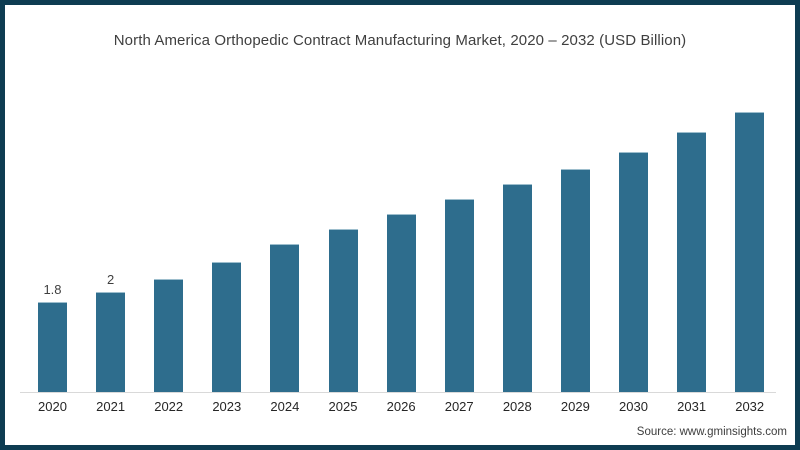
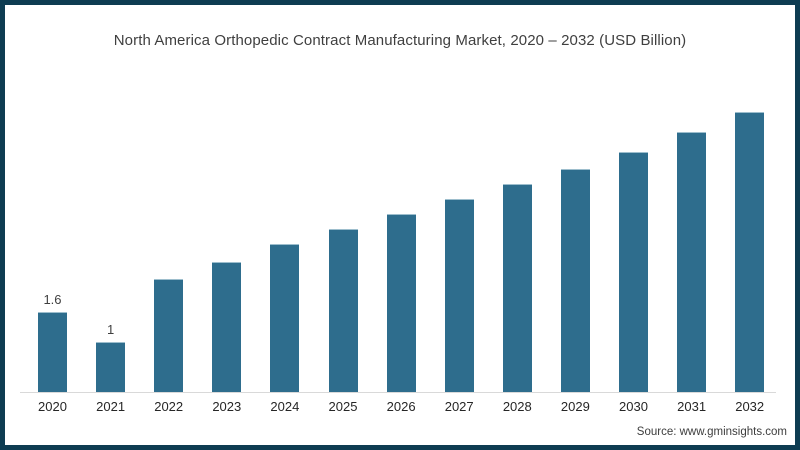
2020: 1.8 -> 1.6
2021: 2 -> 1
